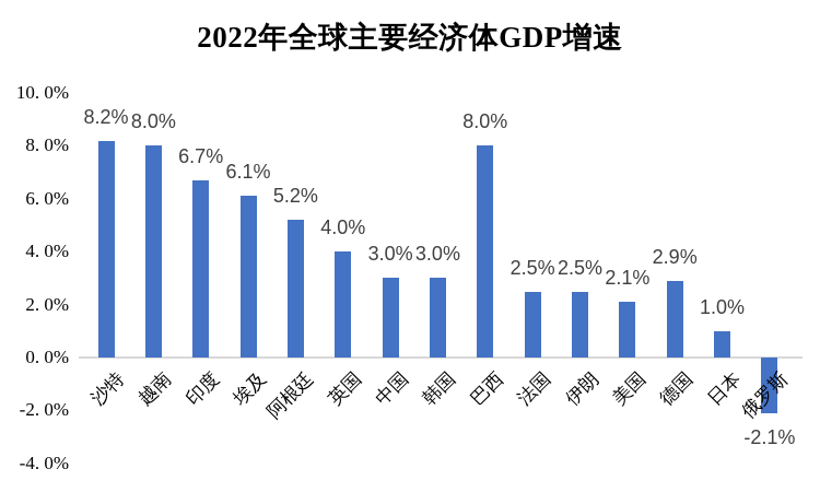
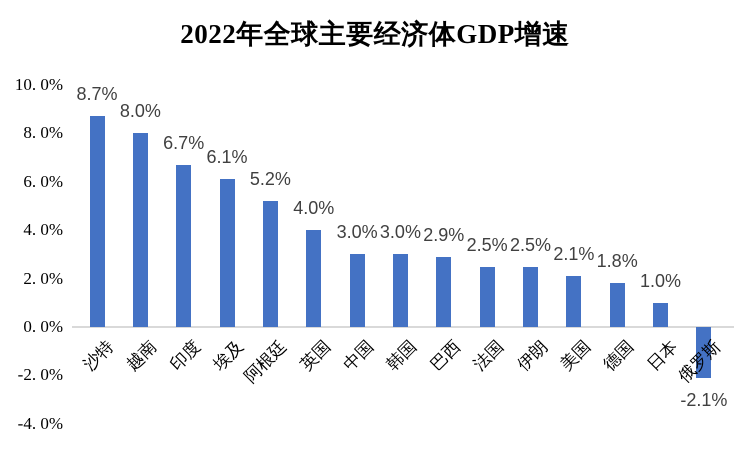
沙特: 8.2% -> 8.7%
巴西: 8.0% -> 2.9%
德国: 2.9% -> 1.8%
